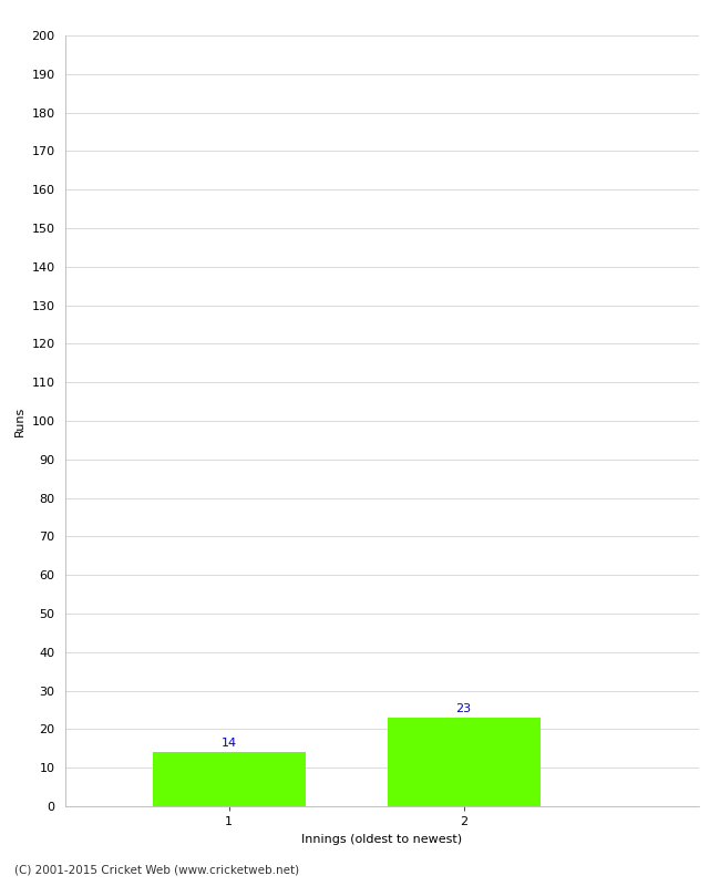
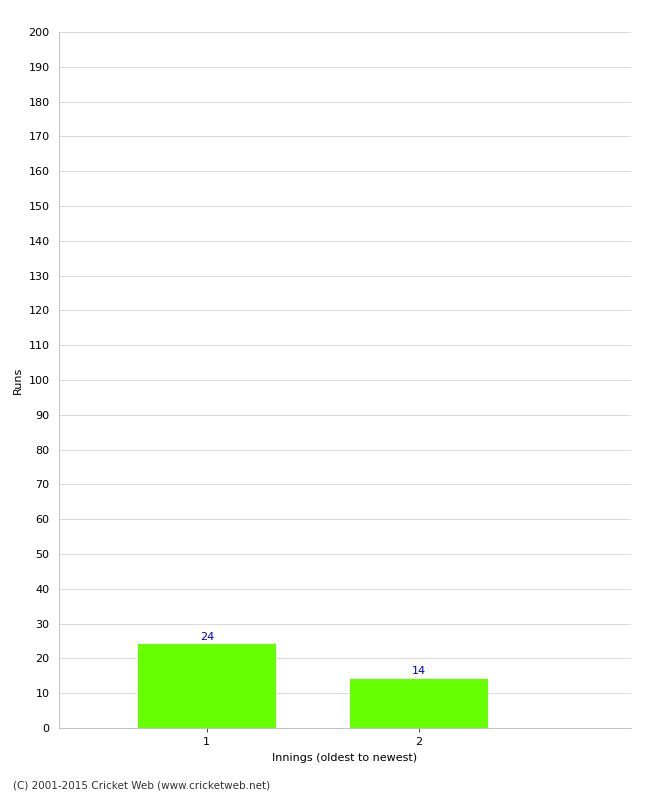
1: 14 -> 24
2: 23 -> 14
